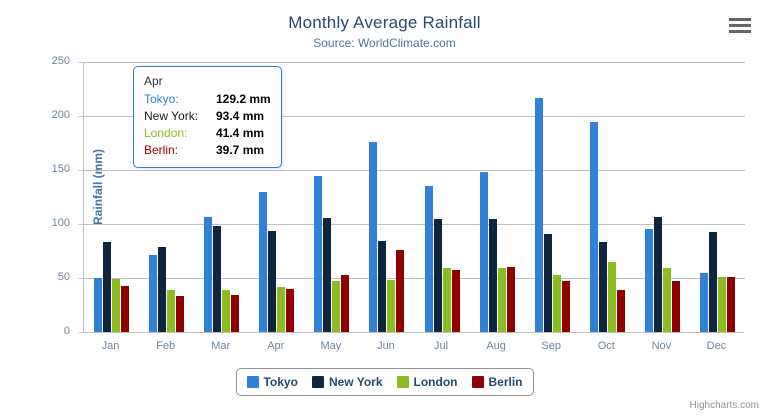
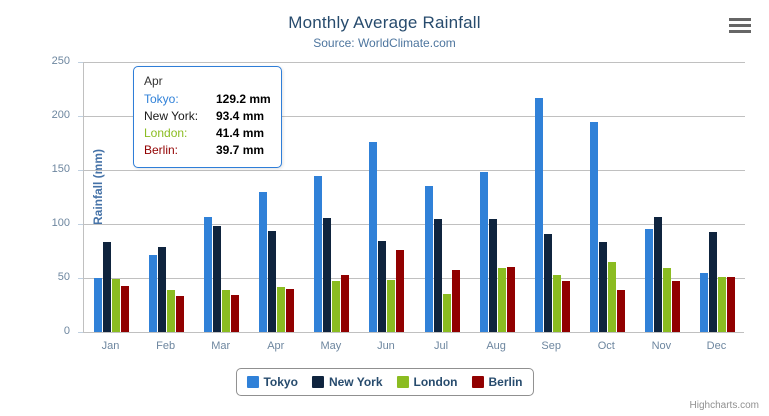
London/Jul: 59 -> 35
